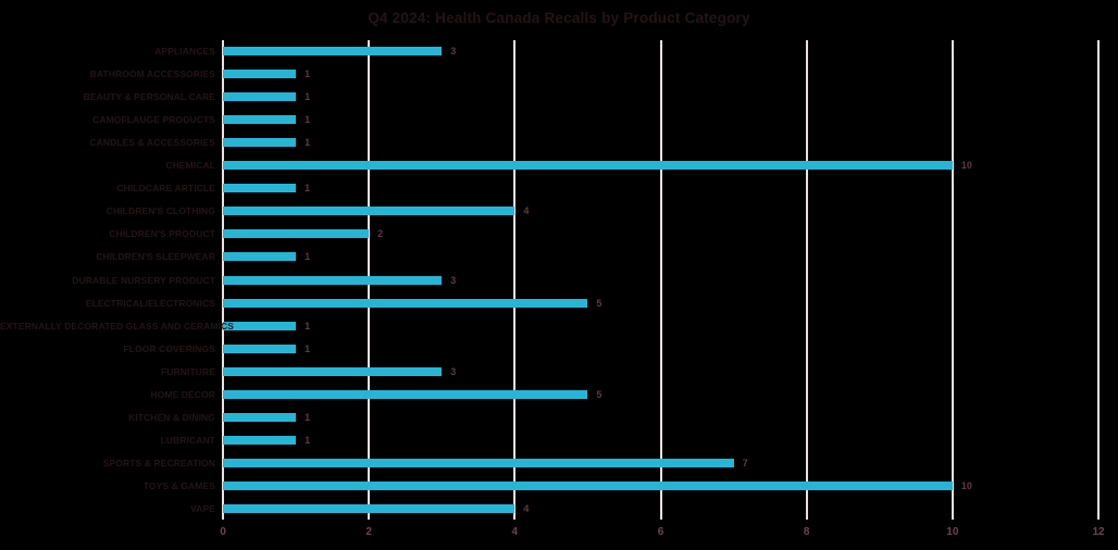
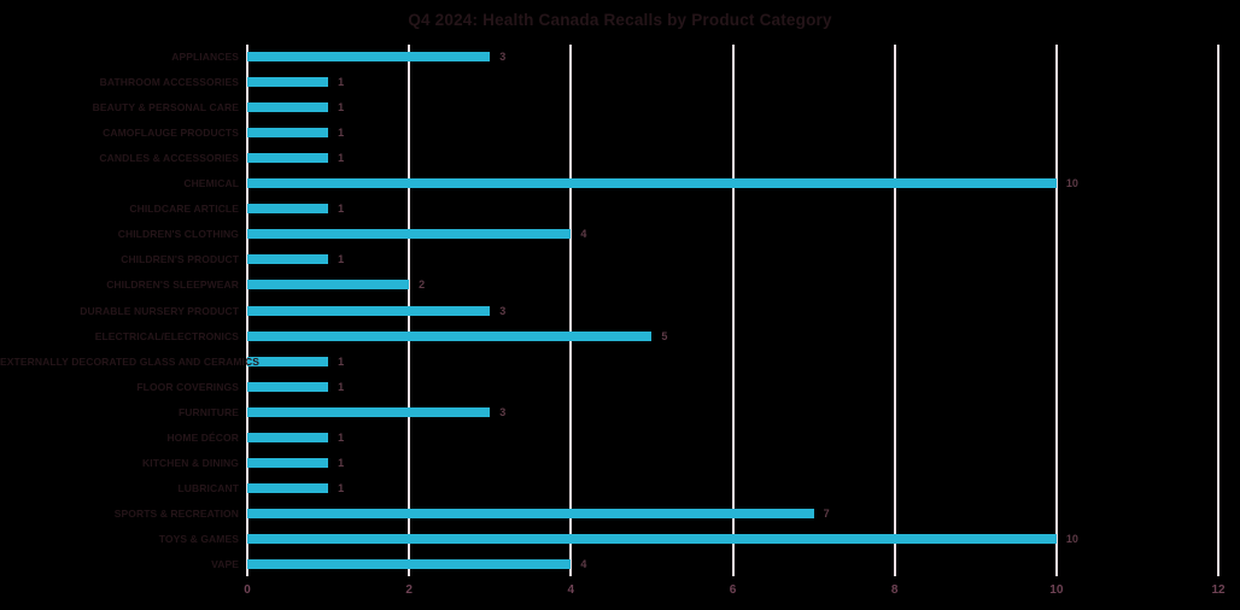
CHILDREN'S PRODUCT: 2 -> 1
CHILDREN'S SLEEPWEAR: 1 -> 2
HOME DÉCOR: 5 -> 1
